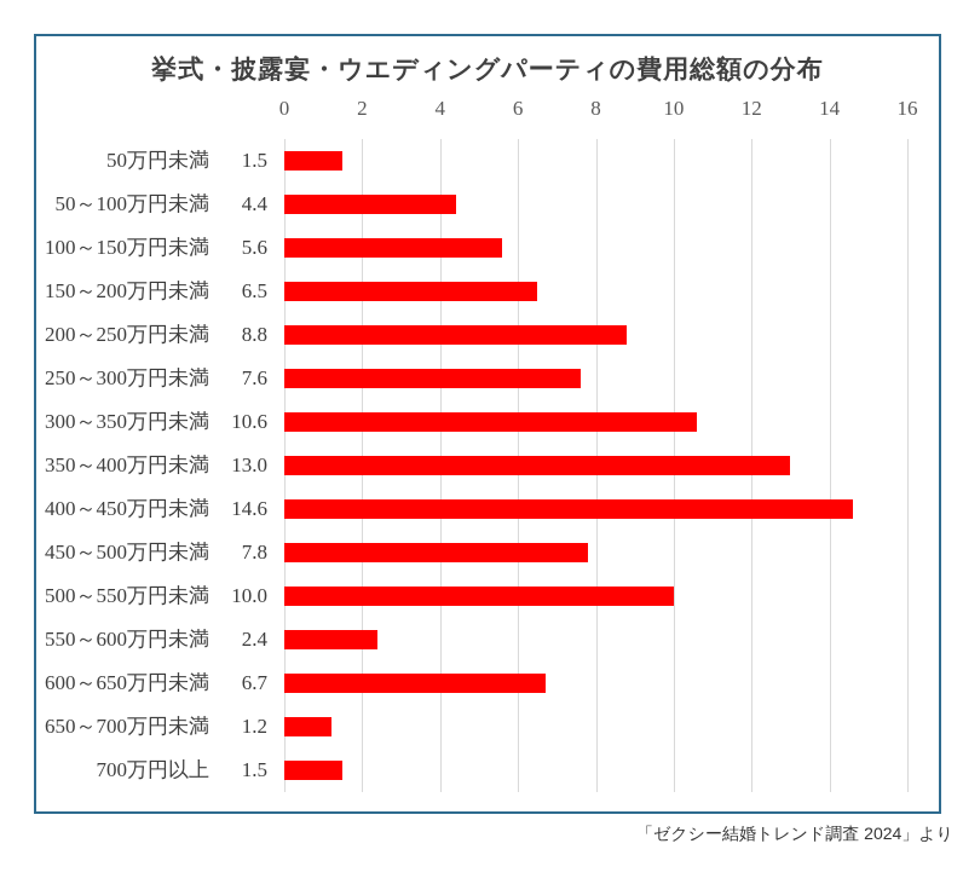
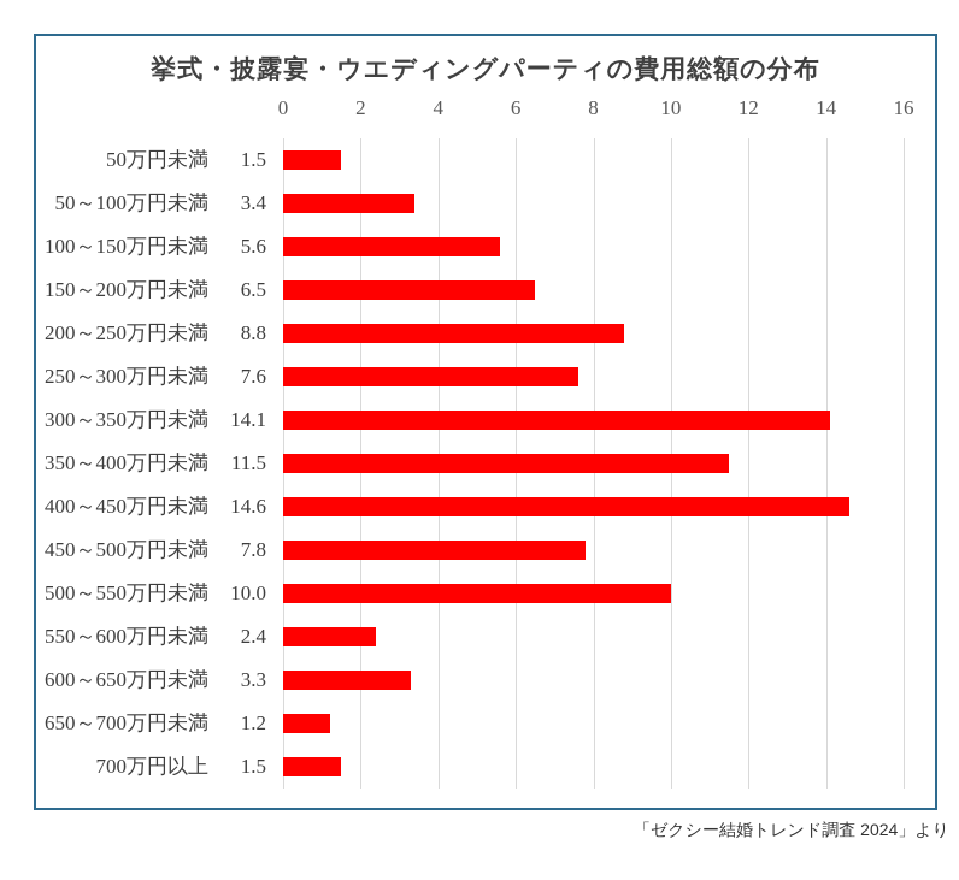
50～100万円未満: 4.4 -> 3.4
300～350万円未満: 10.6 -> 14.1
350～400万円未満: 13.0 -> 11.5
600～650万円未満: 6.7 -> 3.3
